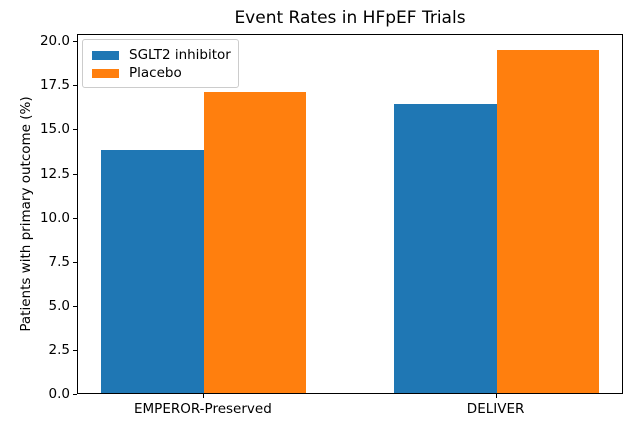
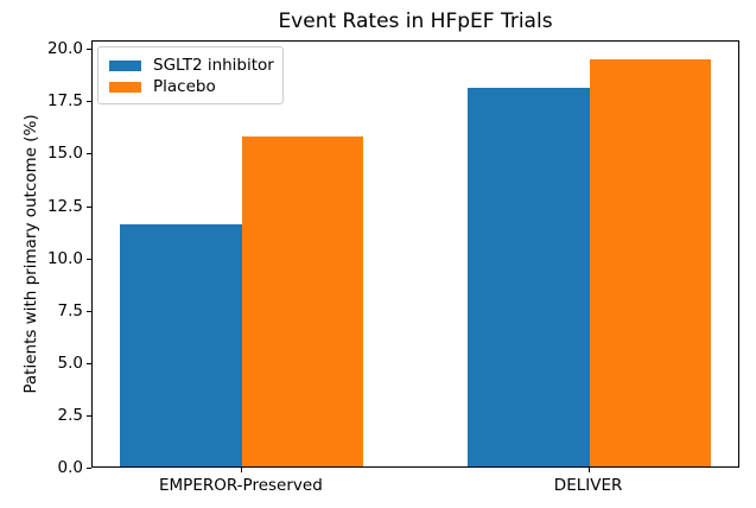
SGLT2 inhibitor/EMPEROR-Preserved: 13.8 -> 11.6
Placebo/EMPEROR-Preserved: 17.1 -> 15.8
SGLT2 inhibitor/DELIVER: 16.4 -> 18.1
